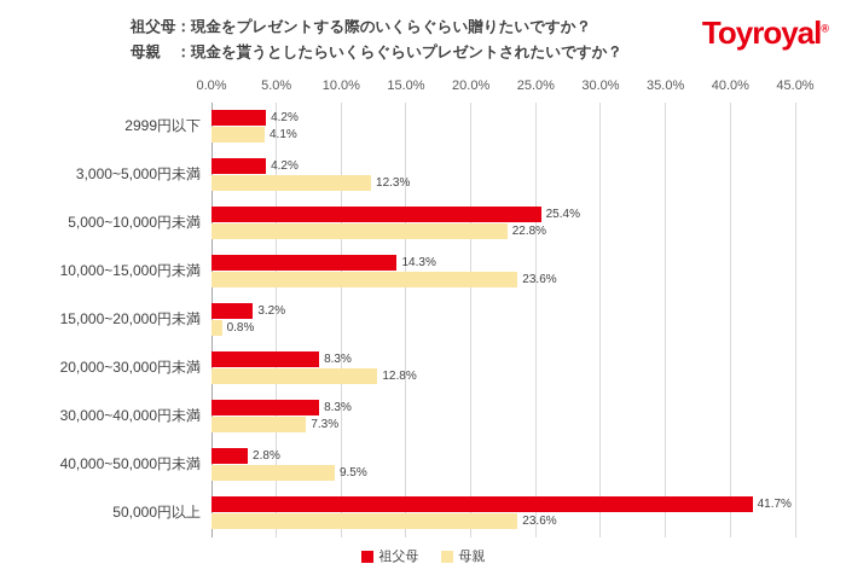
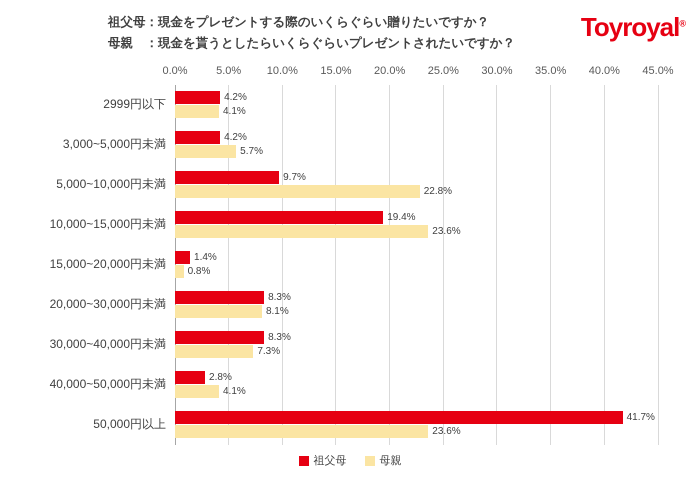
母親/3,000~5,000円未満: 12.3% -> 5.7%
祖父母/5,000~10,000円未満: 25.4% -> 9.7%
祖父母/10,000~15,000円未満: 14.3% -> 19.4%
祖父母/15,000~20,000円未満: 3.2% -> 1.4%
母親/20,000~30,000円未満: 12.8% -> 8.1%
母親/40,000~50,000円未満: 9.5% -> 4.1%
